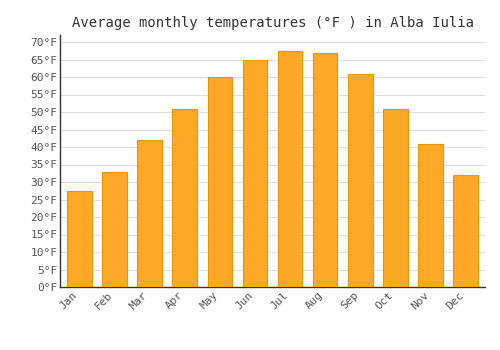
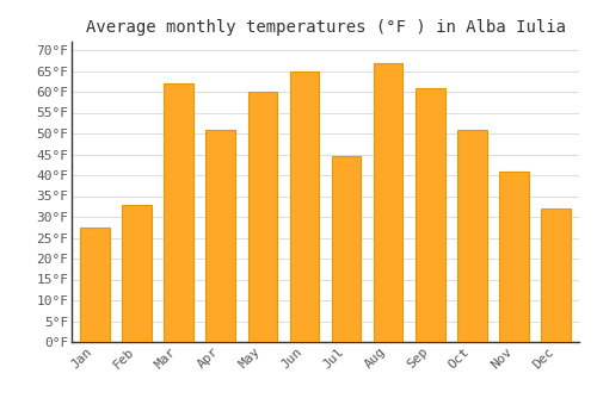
Mar: 42.0°F -> 62.0°F
Jul: 67.5°F -> 44.5°F
